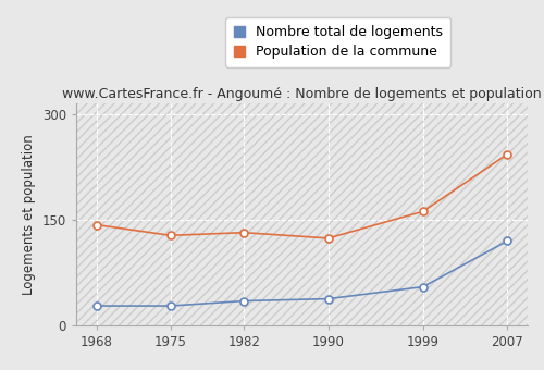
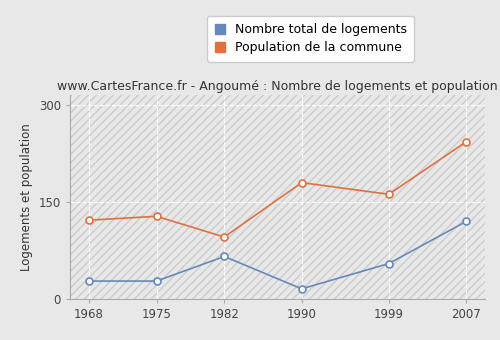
Population de la commune/1968: 143 -> 122
Nombre total de logements/1982: 35 -> 66
Population de la commune/1982: 132 -> 96
Nombre total de logements/1990: 38 -> 16
Population de la commune/1990: 124 -> 180
